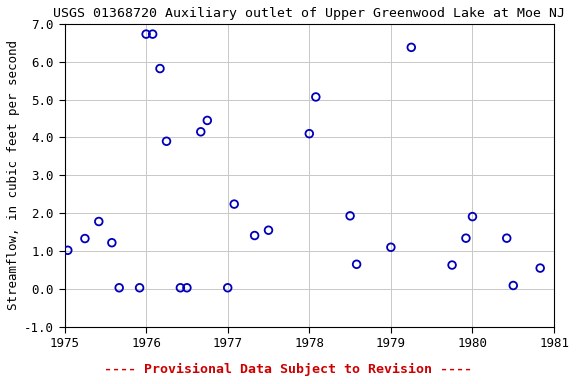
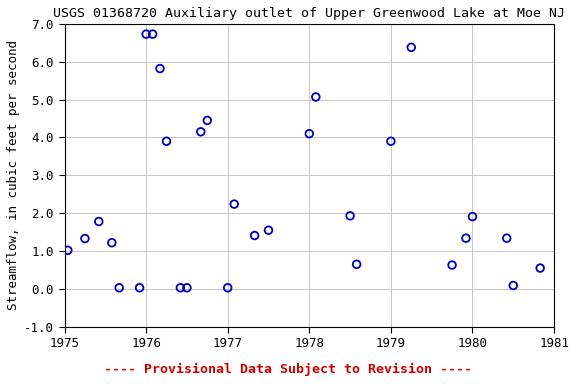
1979: 1.10 -> 3.90
